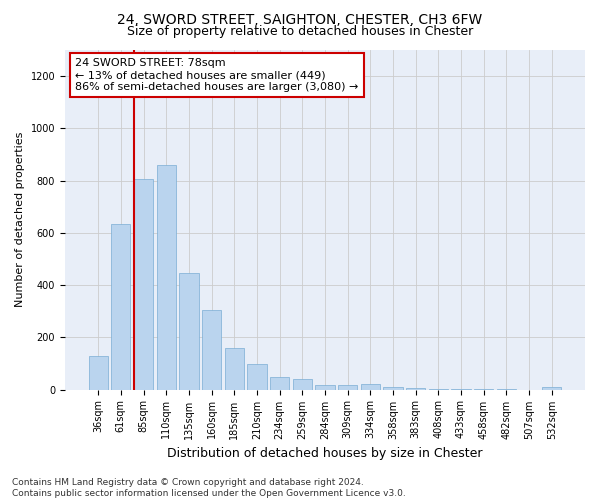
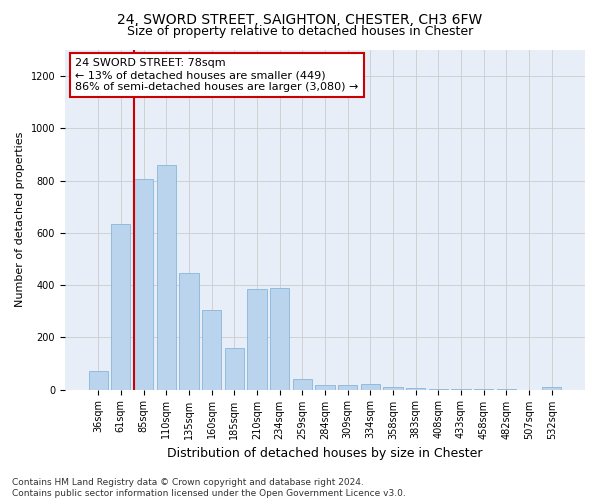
36sqm: 130 -> 70
210sqm: 97 -> 385
234sqm: 50 -> 390
